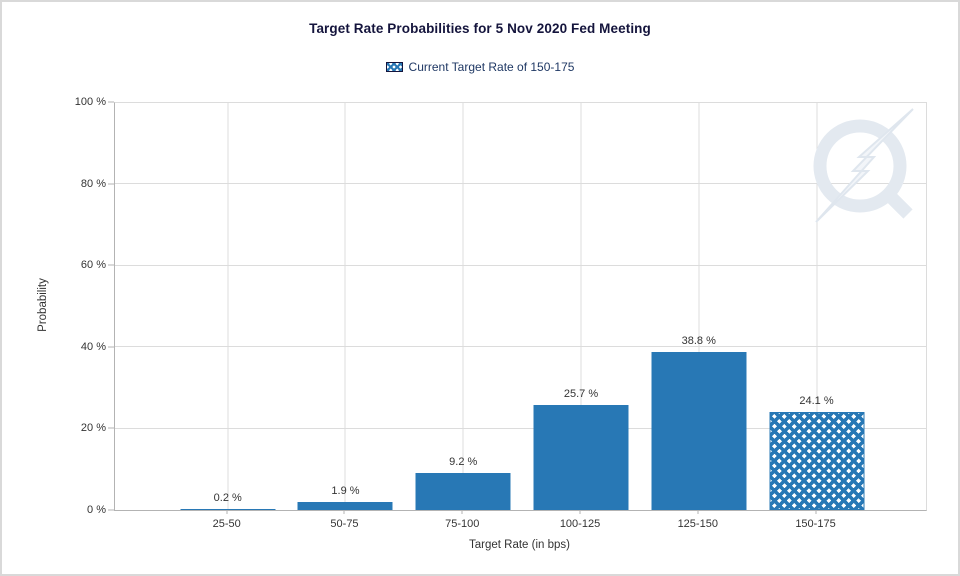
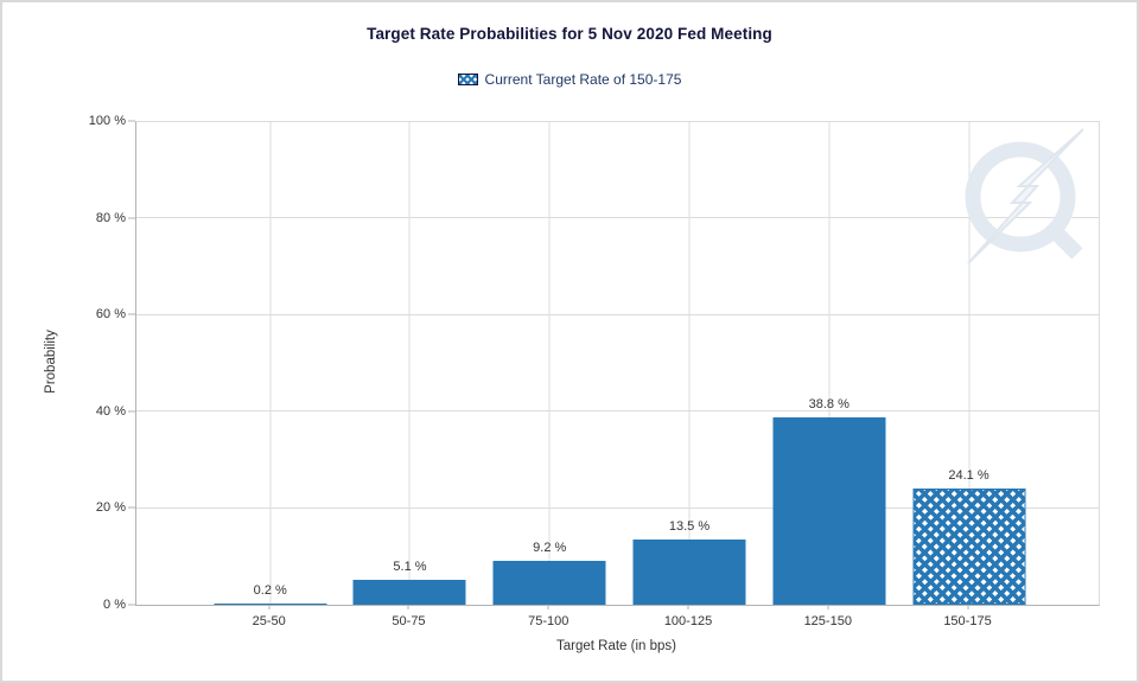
50-75: 1.9 -> 5.1
100-125: 25.7 -> 13.5
